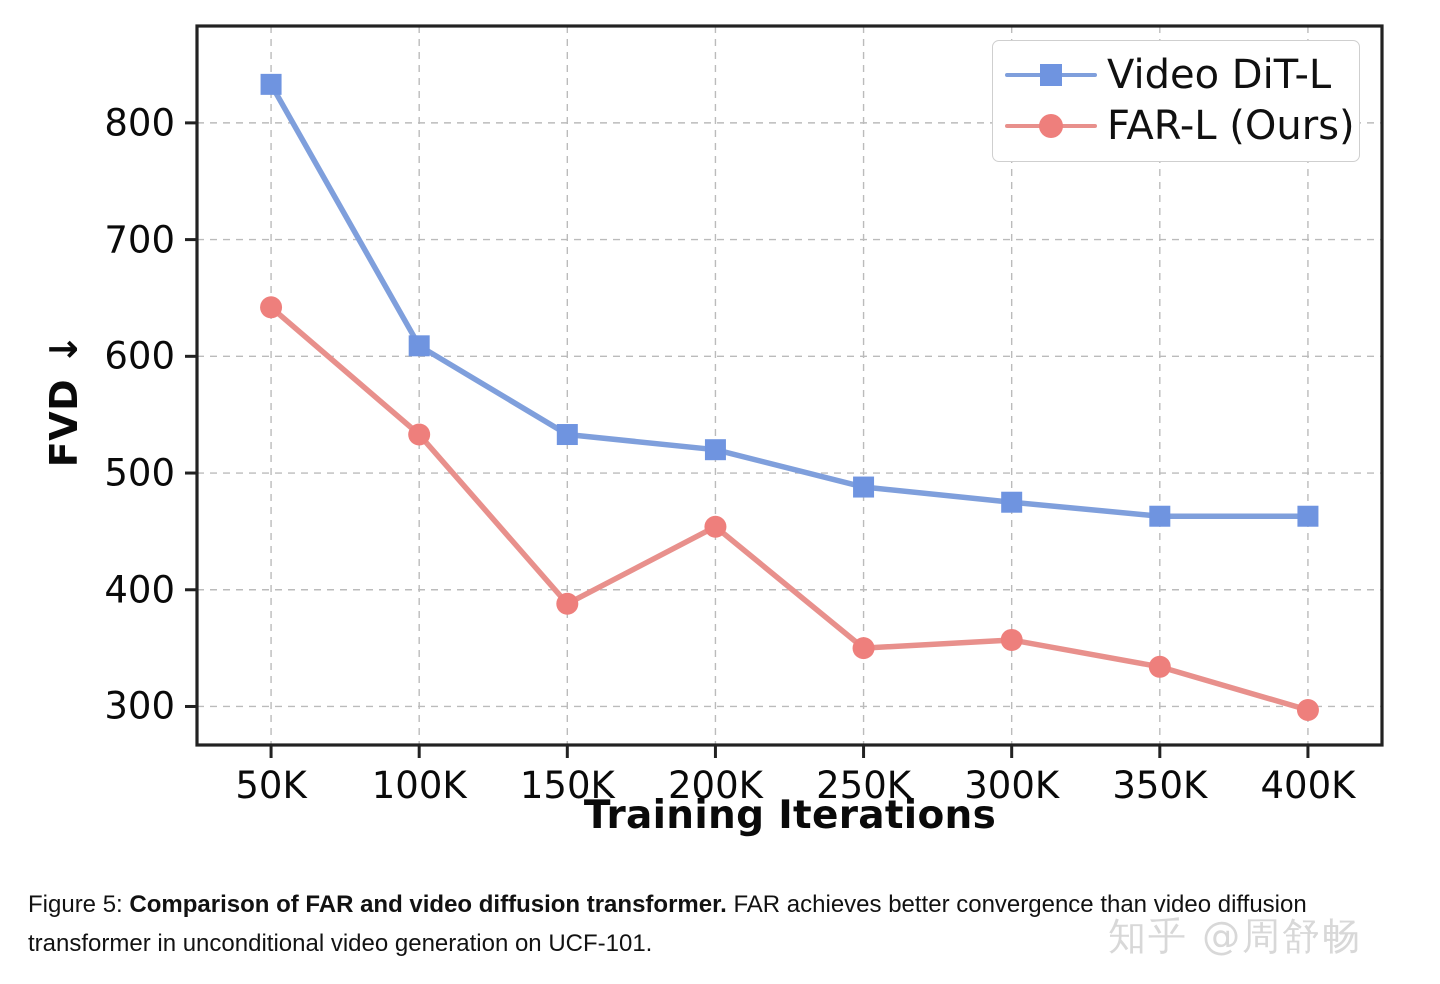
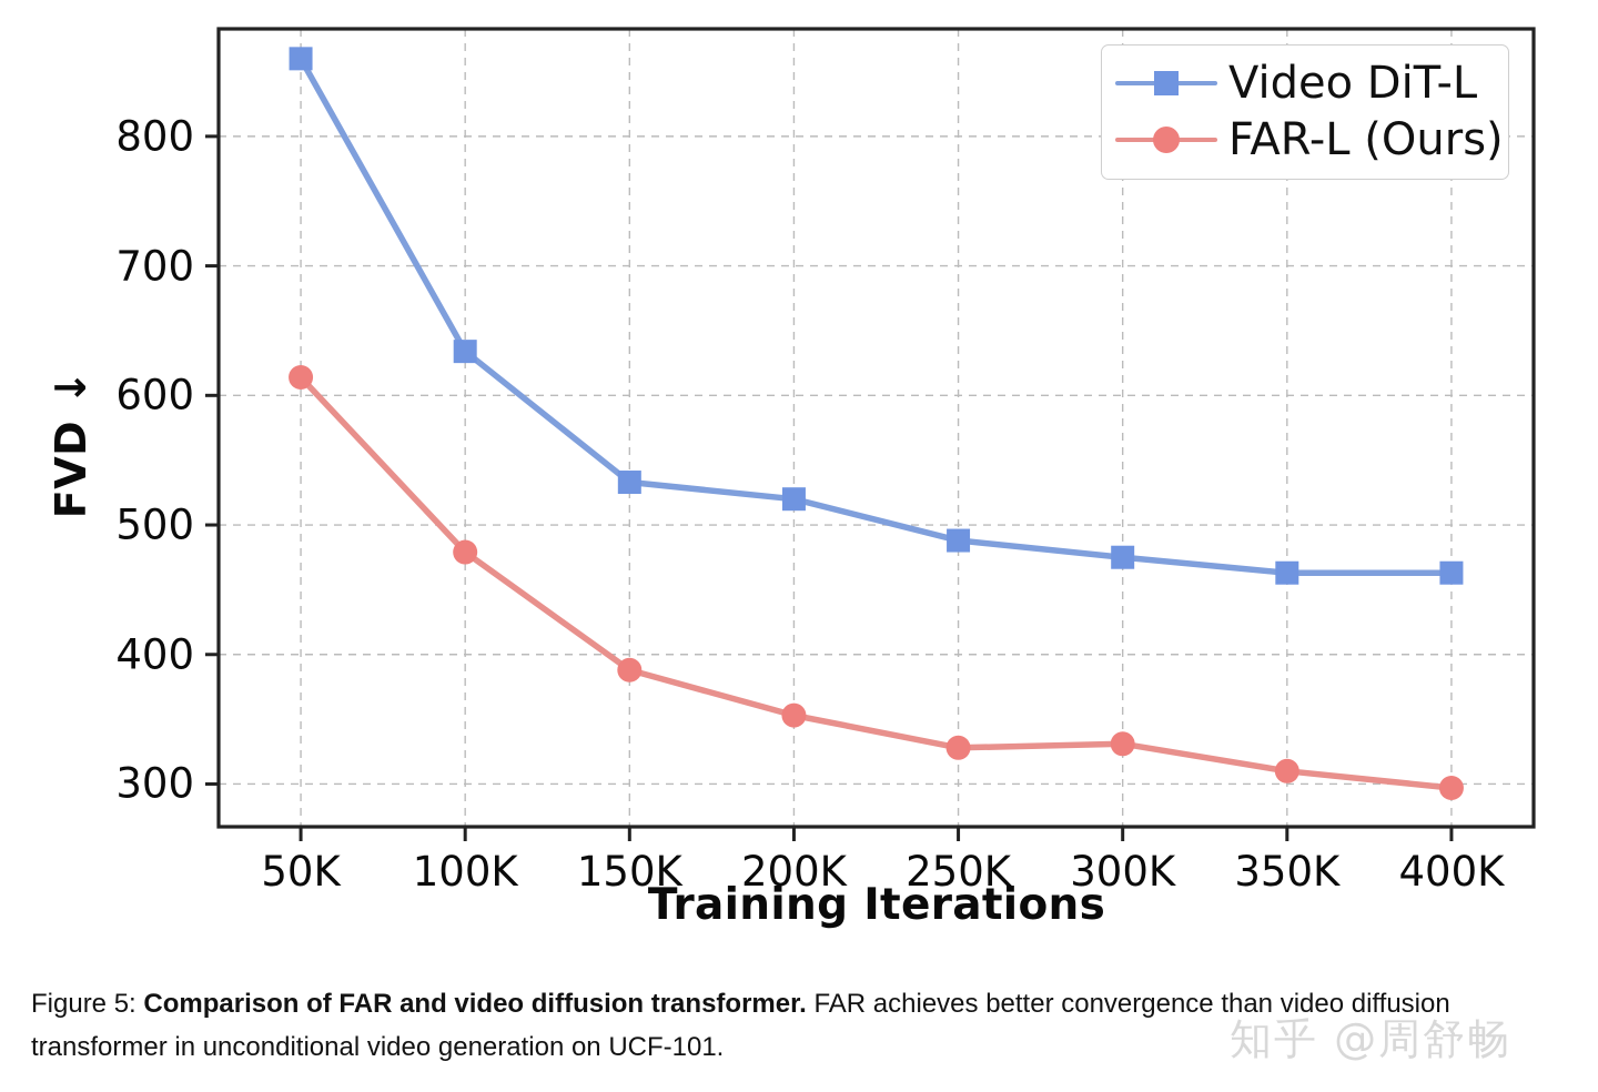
Video DiT-L/50K: 833 -> 860
FAR-L (Ours)/50K: 642 -> 614
Video DiT-L/100K: 609 -> 634
FAR-L (Ours)/100K: 533 -> 479
FAR-L (Ours)/200K: 454 -> 353
FAR-L (Ours)/250K: 350 -> 328
FAR-L (Ours)/300K: 357 -> 331
FAR-L (Ours)/350K: 334 -> 310
